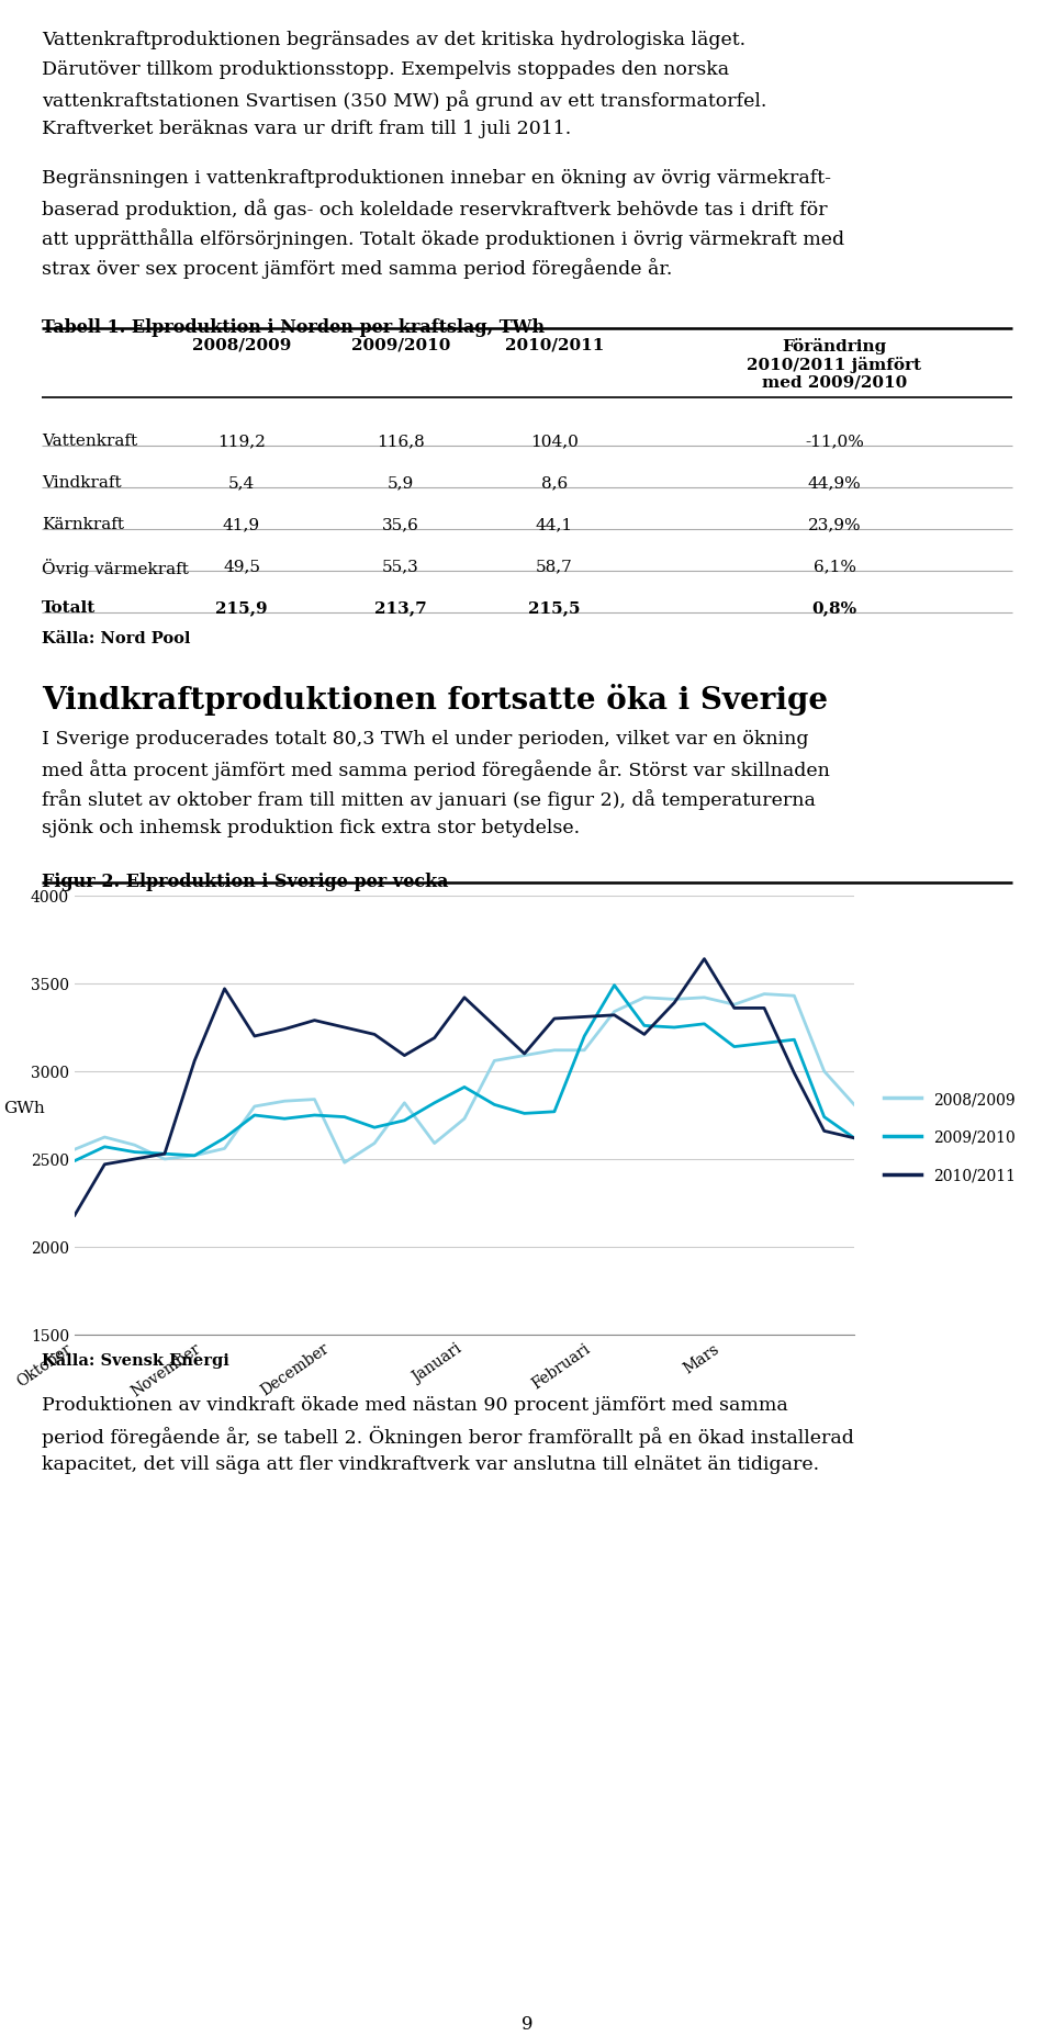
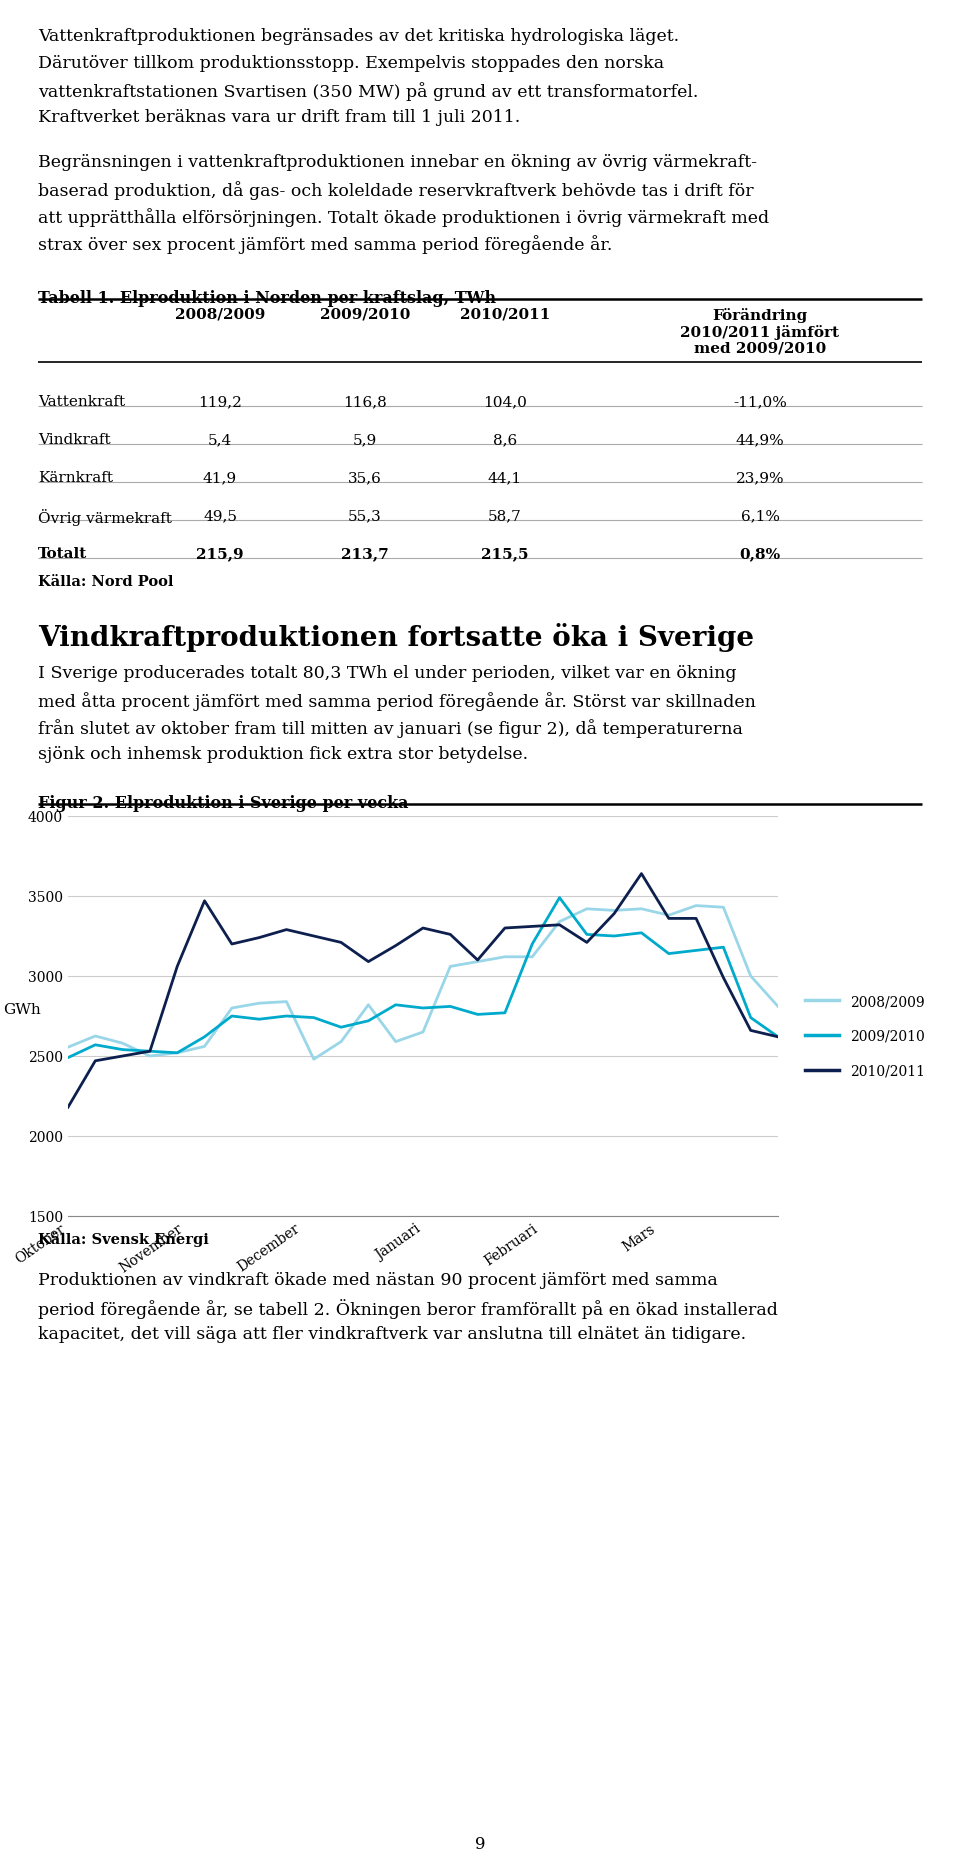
2008/2009/Januari: 2730 -> 2650
2009/2010/Januari: 2910 -> 2800
2010/2011/Januari: 3420 -> 3300
